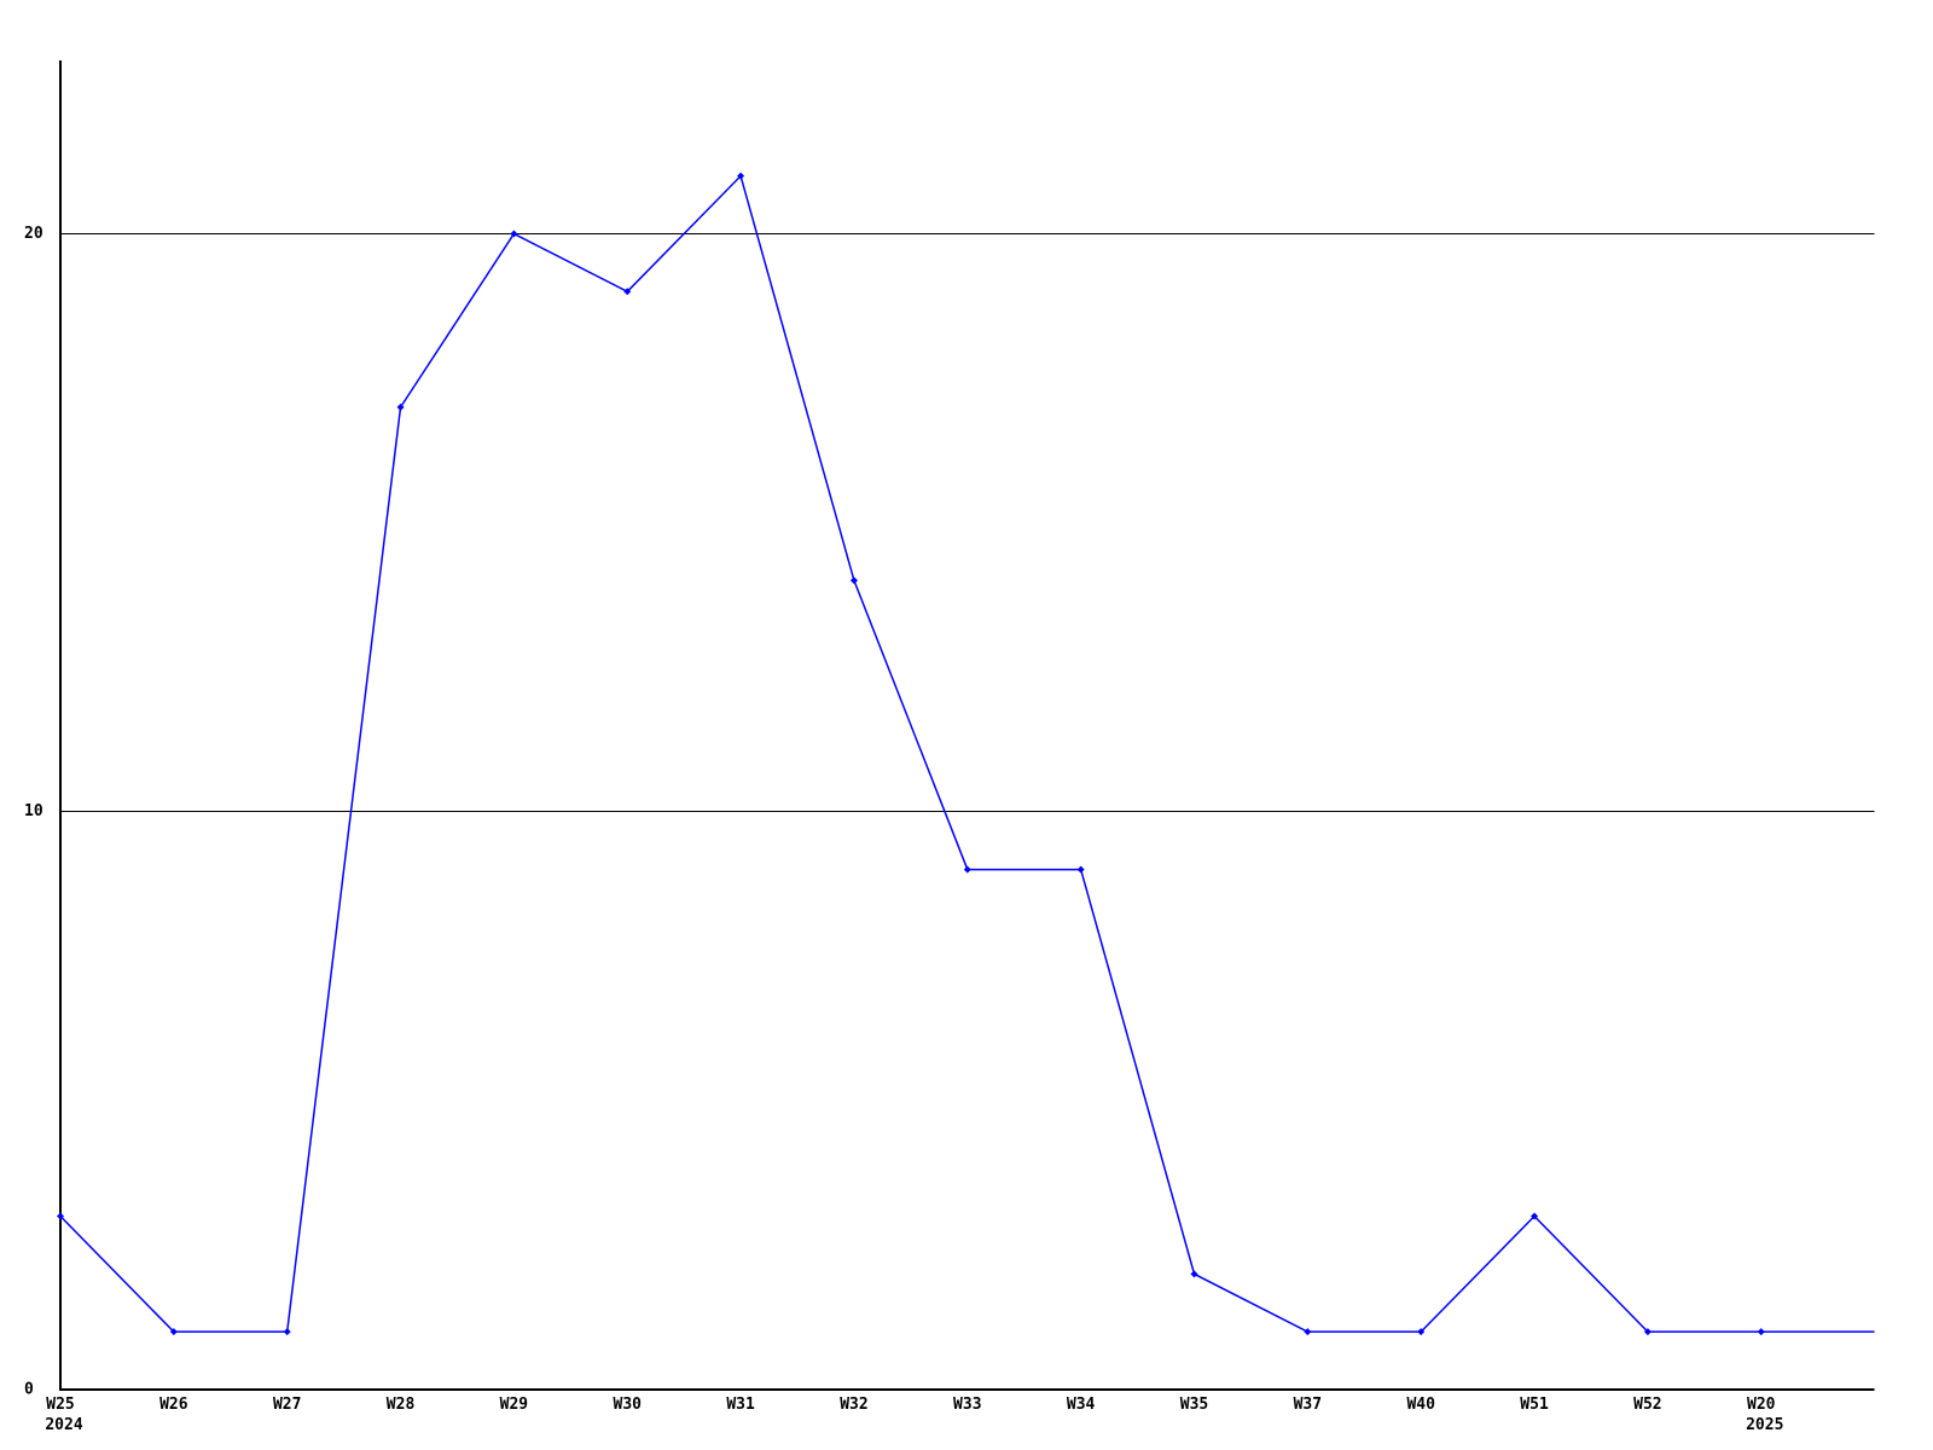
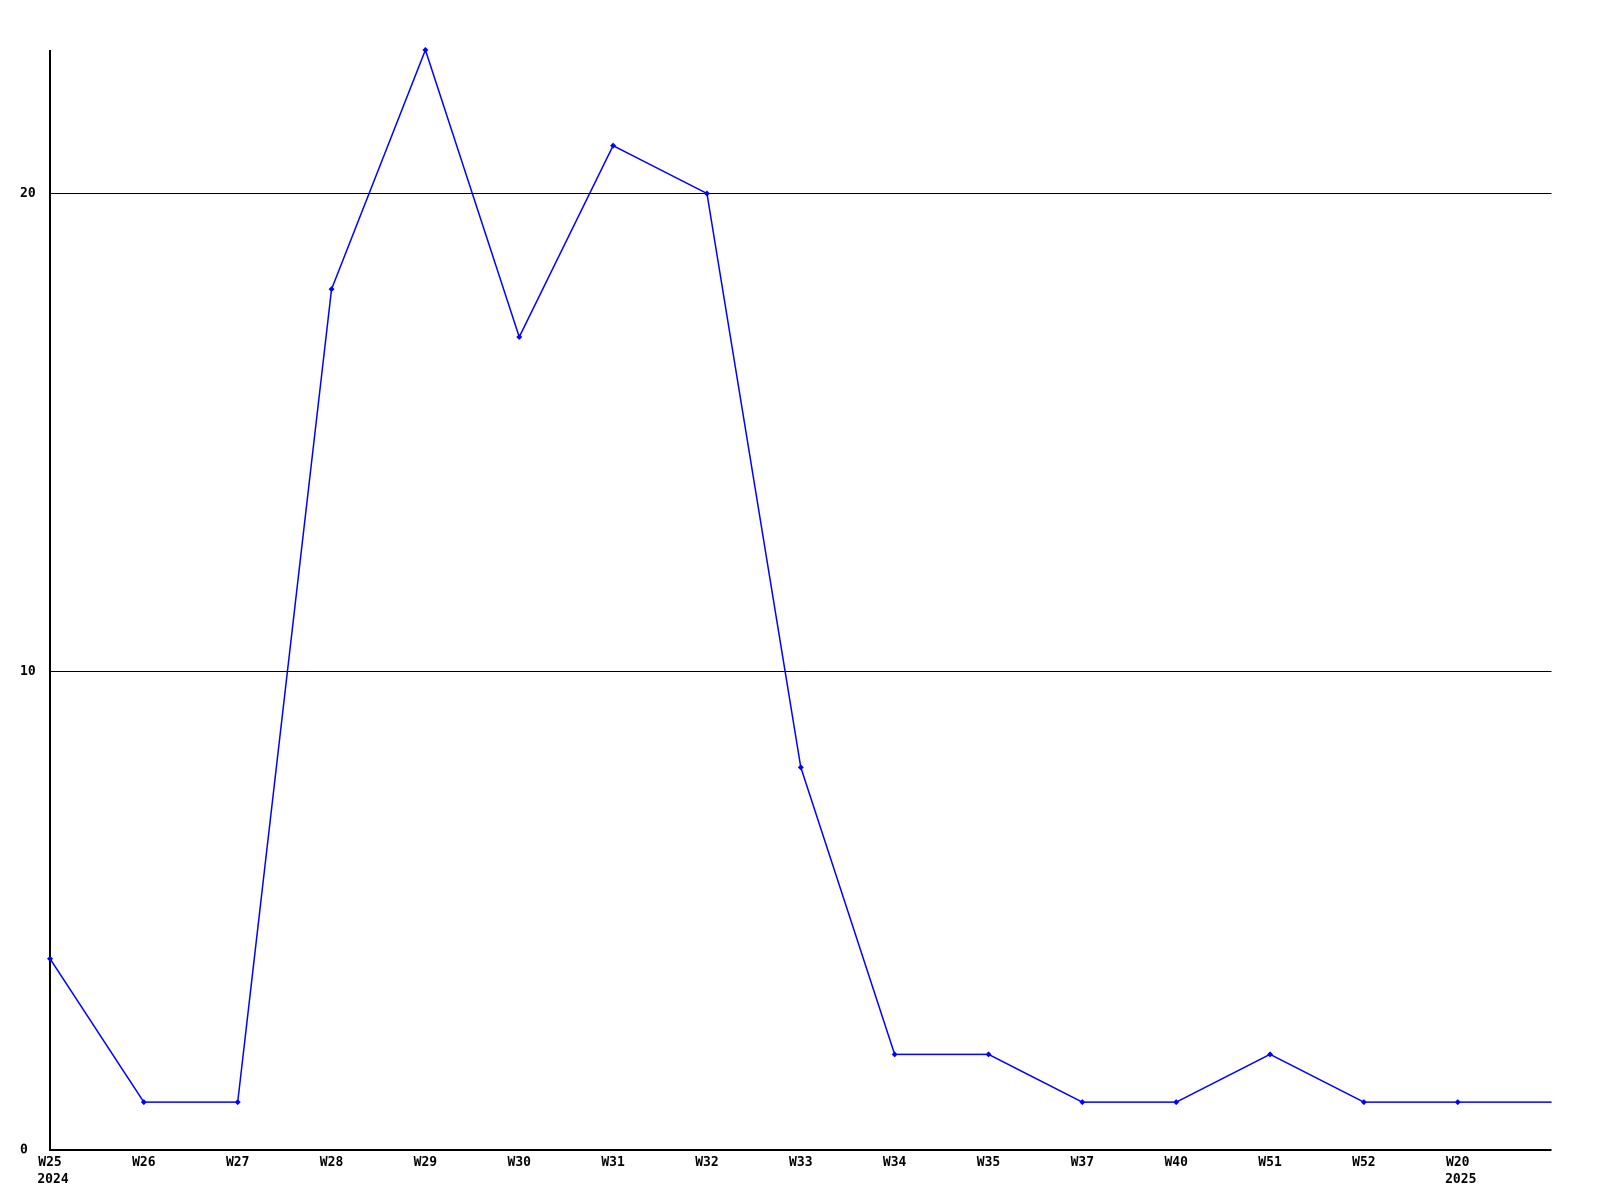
W25: 3 -> 4
W28: 17 -> 18
W29: 20 -> 23
W30: 19 -> 17
W32: 14 -> 20
W33: 9 -> 8
W34: 9 -> 2
W51: 3 -> 2
